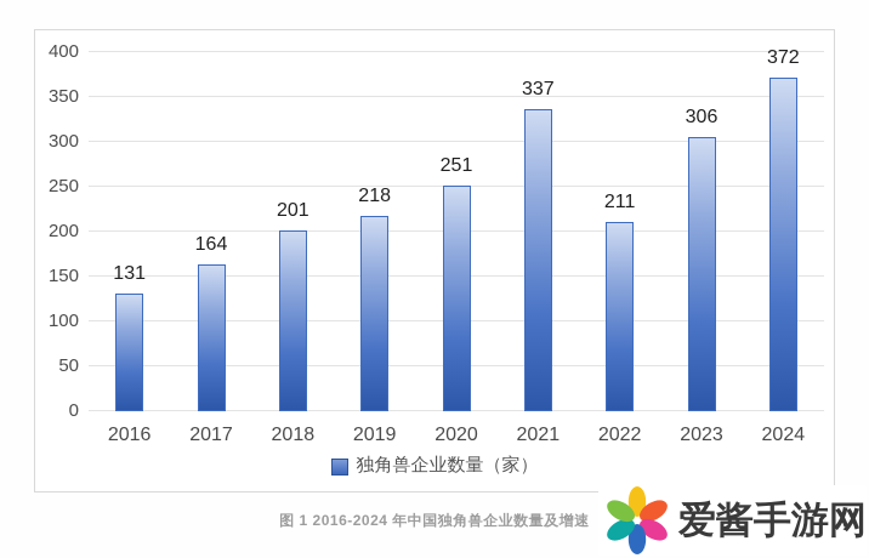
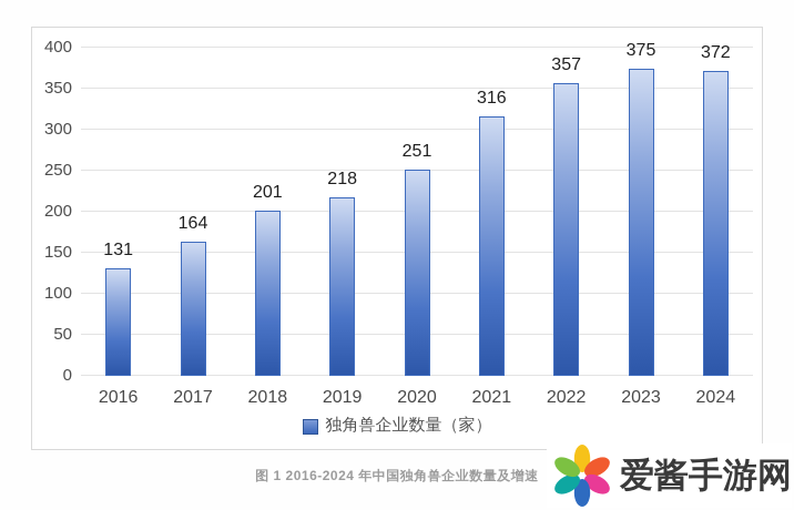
2021: 337 -> 316
2022: 211 -> 357
2023: 306 -> 375
